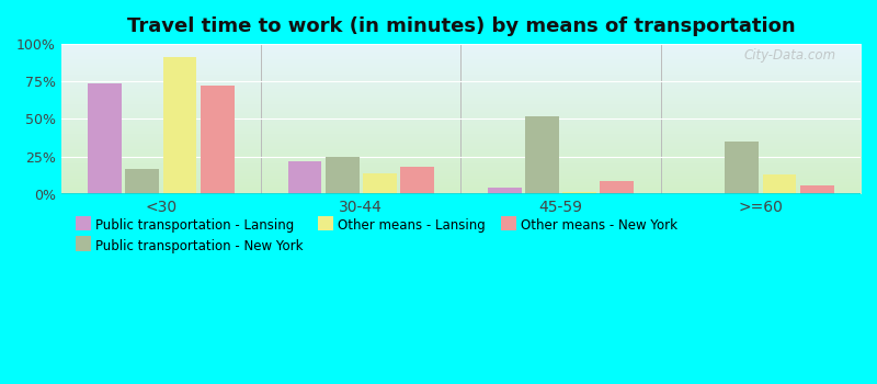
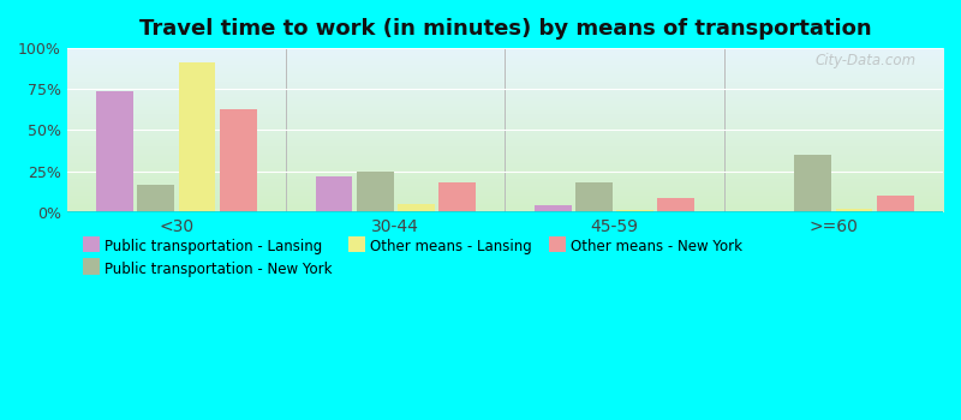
Other means - New York/<30: 72% -> 63%
Other means - Lansing/30-44: 14% -> 5%
Public transportation - New York/45-59: 52% -> 18%
Other means - Lansing/>=60: 13% -> 2%
Other means - New York/>=60: 6% -> 10%
